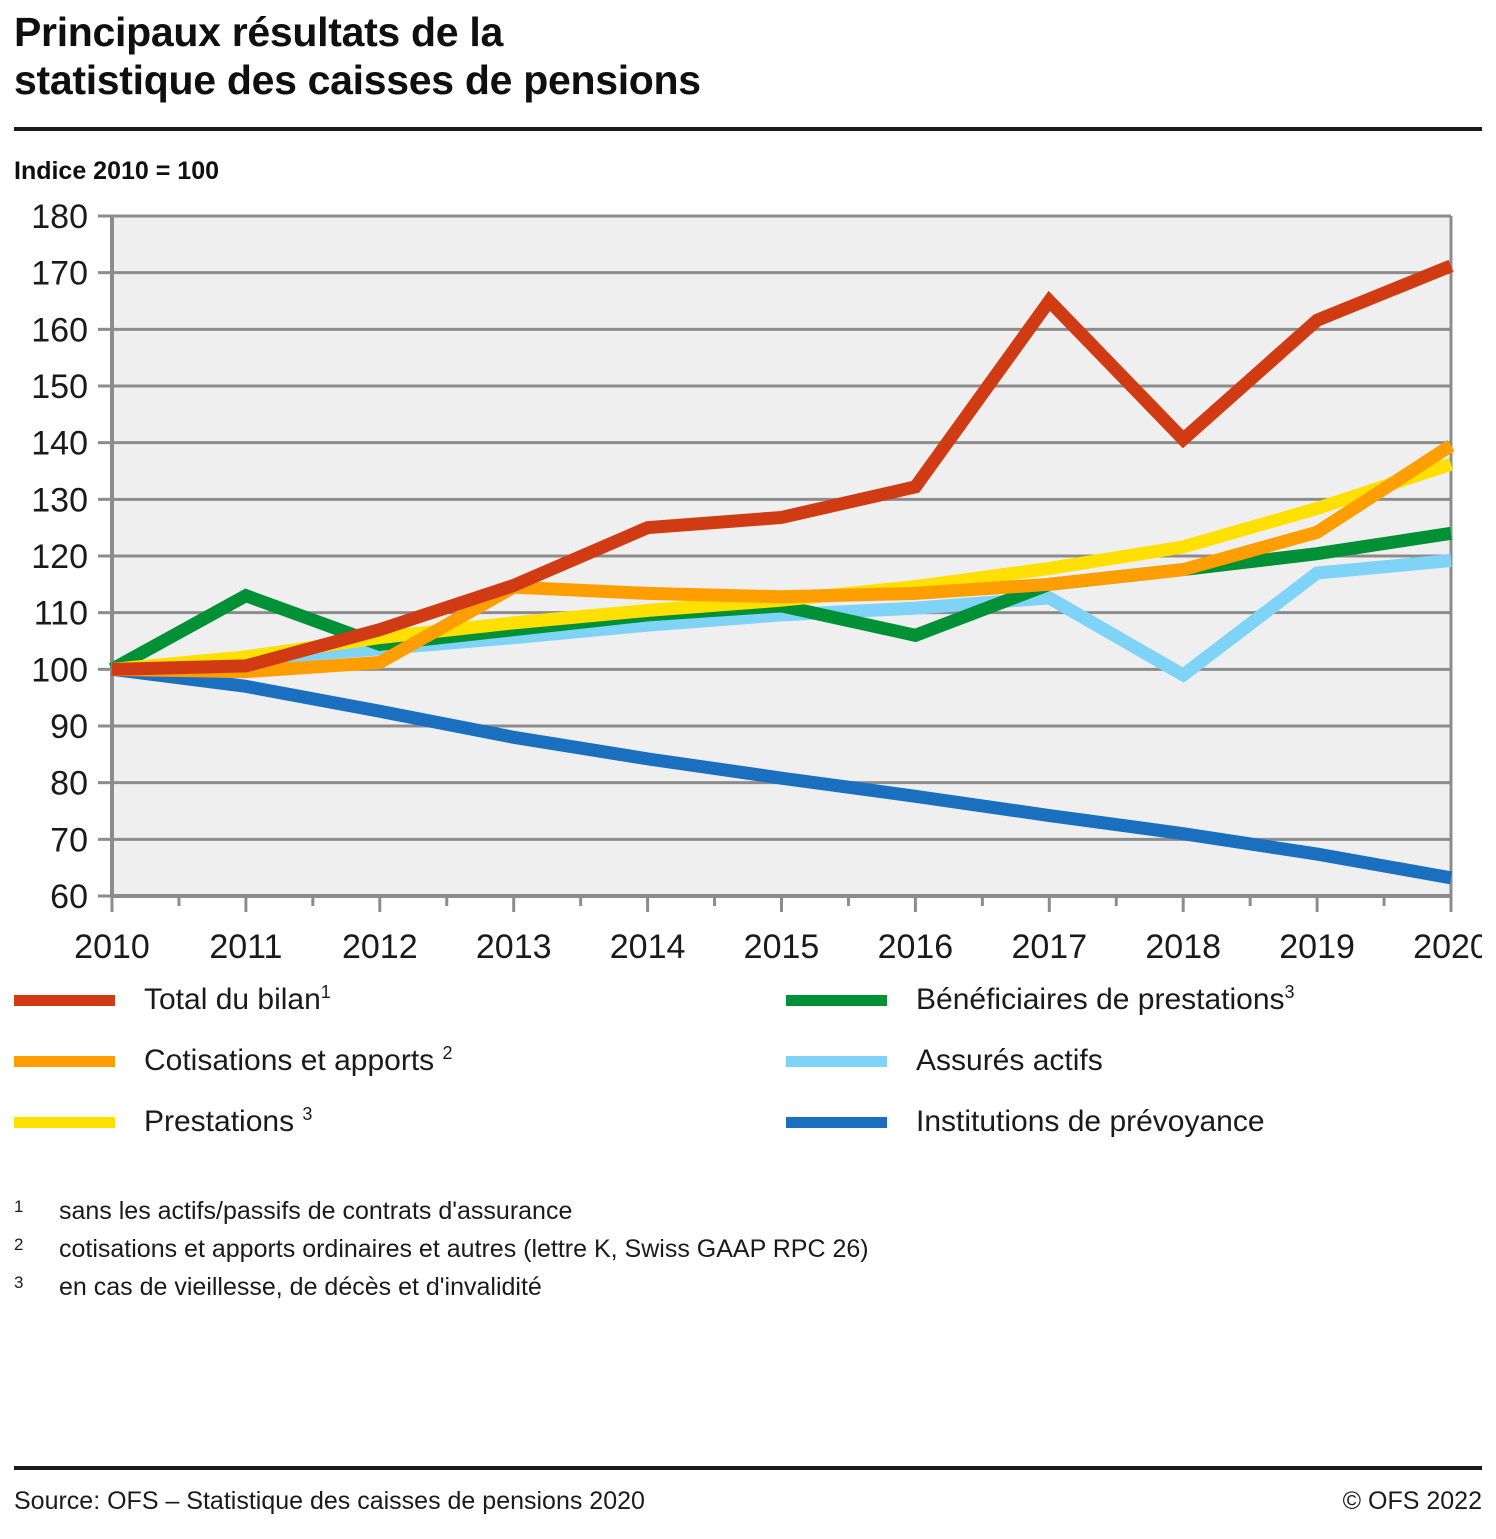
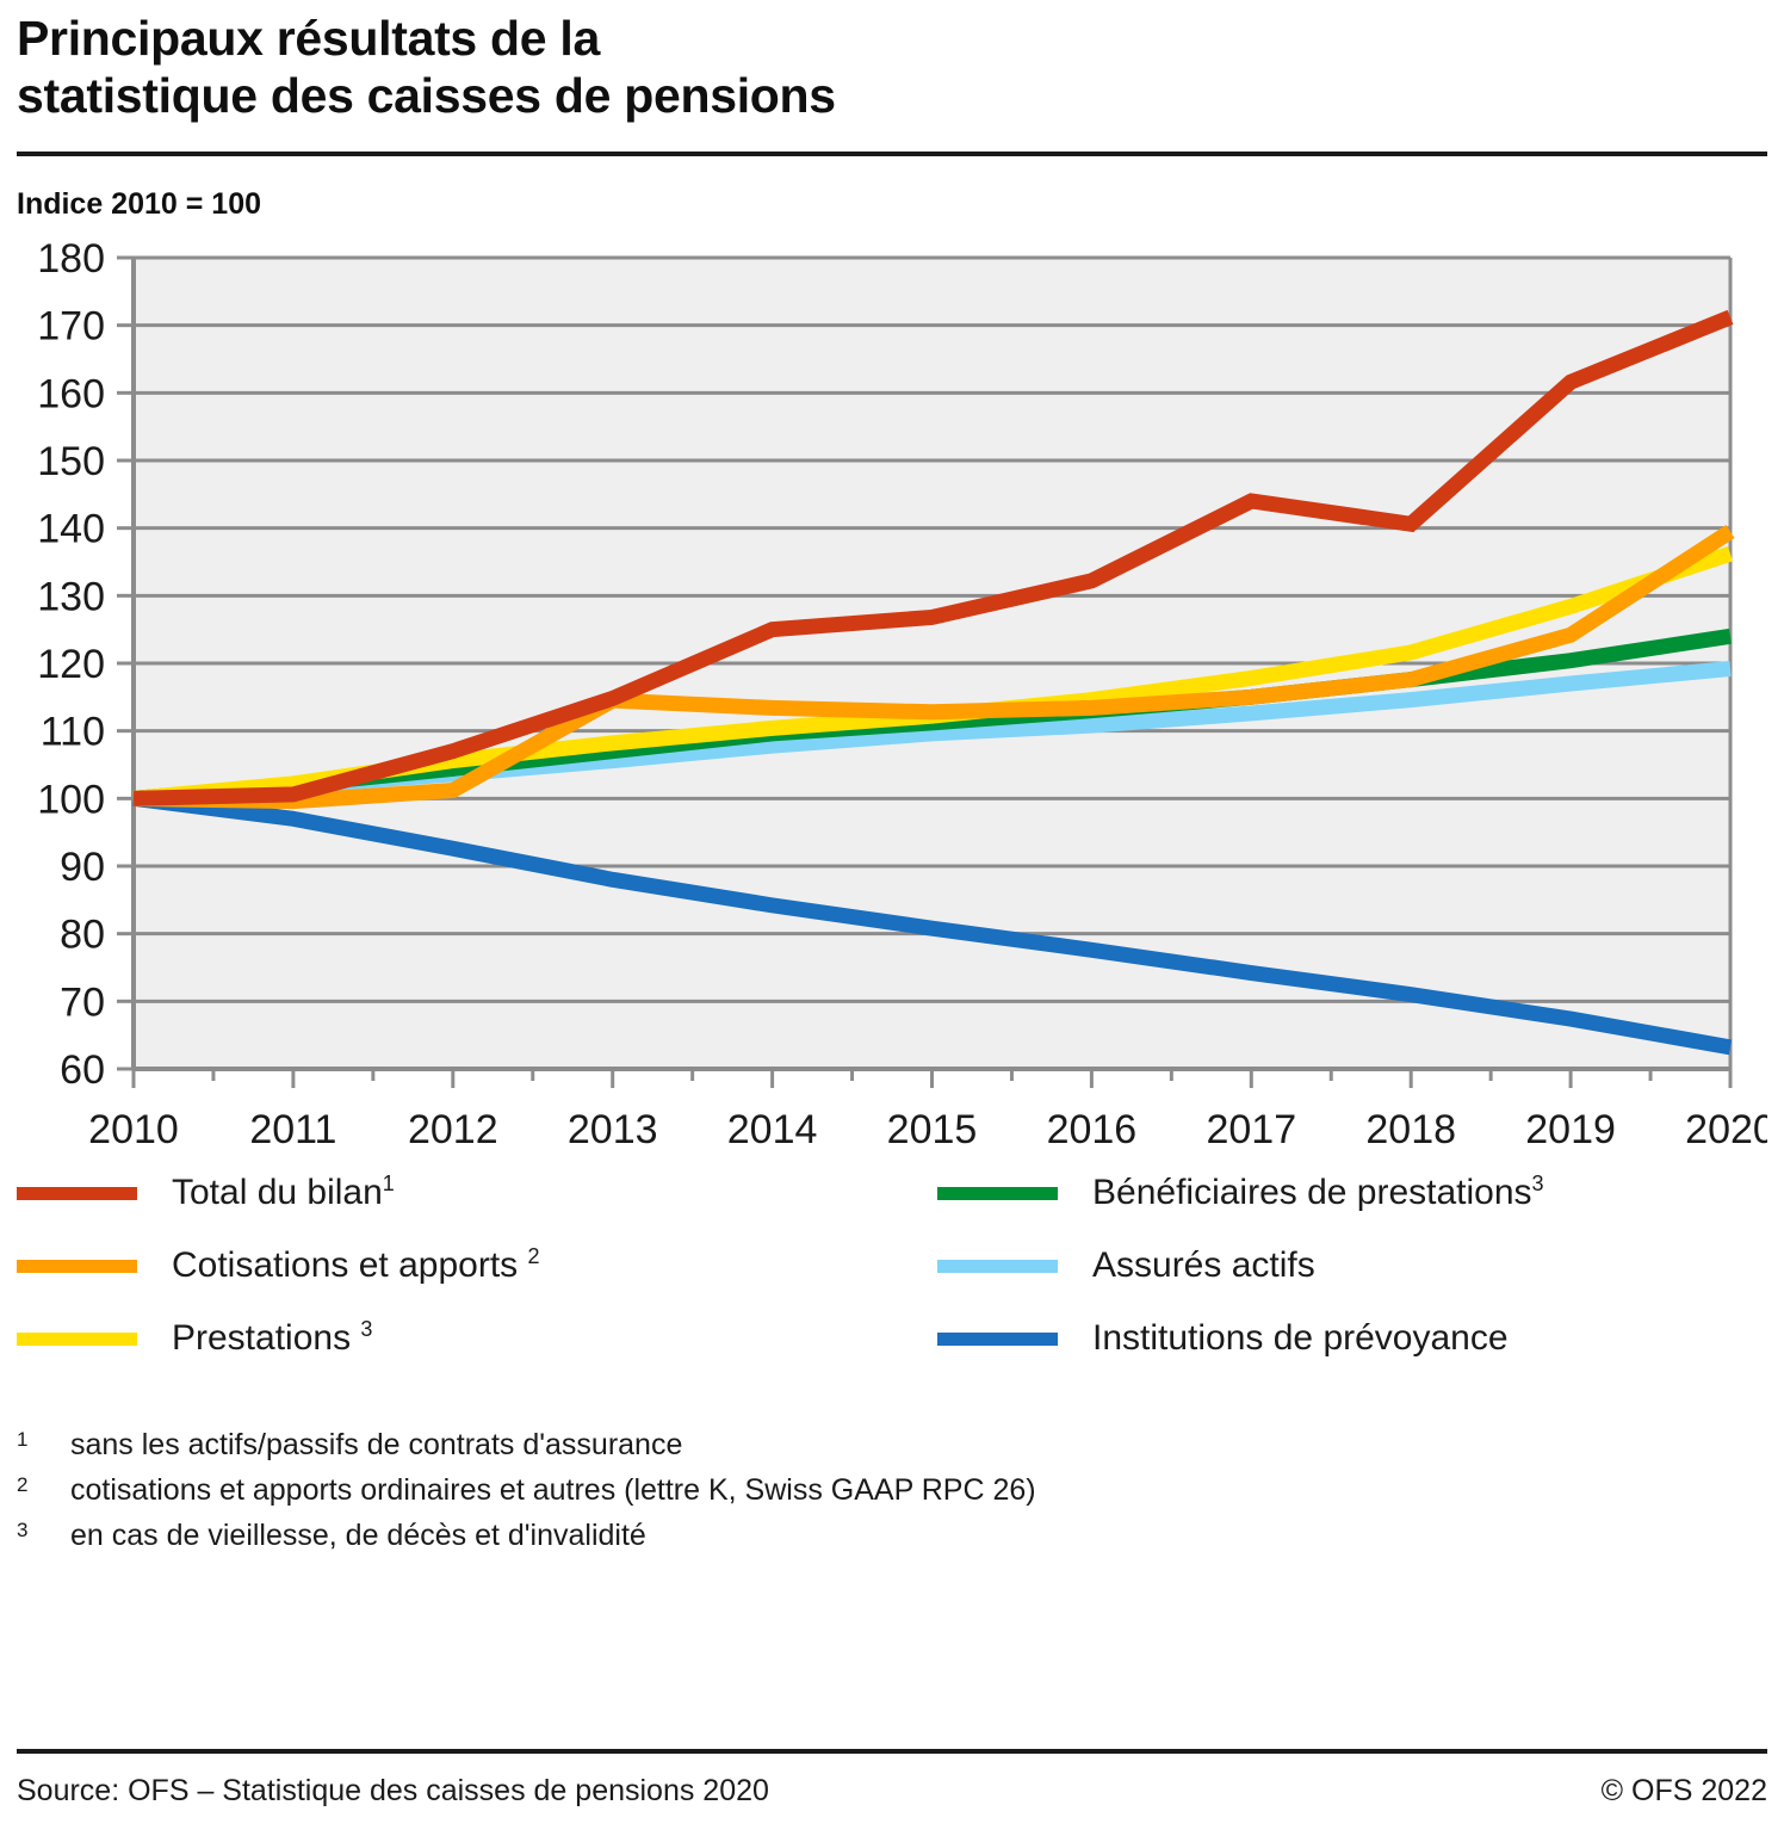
Bénéficiaires de prestations/2011: 113 -> 102
Bénéficiaires de prestations/2016: 106 -> 113
Total du bilan/2017: 165 -> 144
Assurés actifs/2018: 99 -> 115
